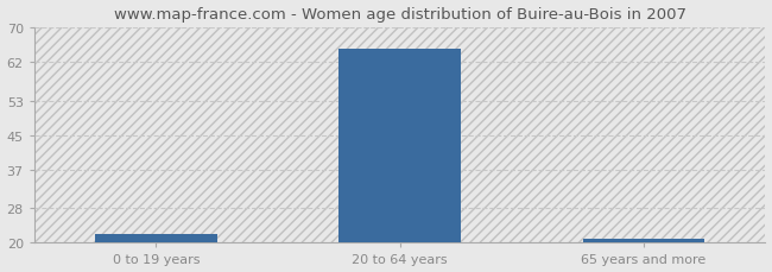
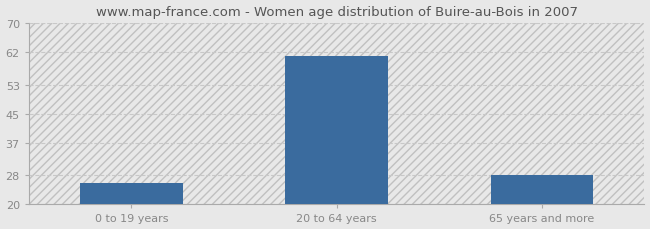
0 to 19 years: 22 -> 26
20 to 64 years: 65 -> 61
65 years and more: 21 -> 28
